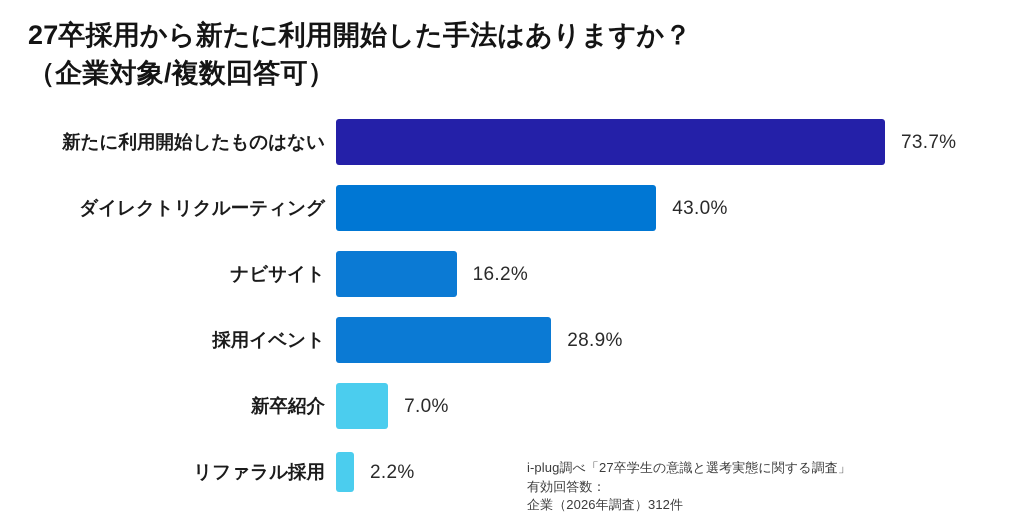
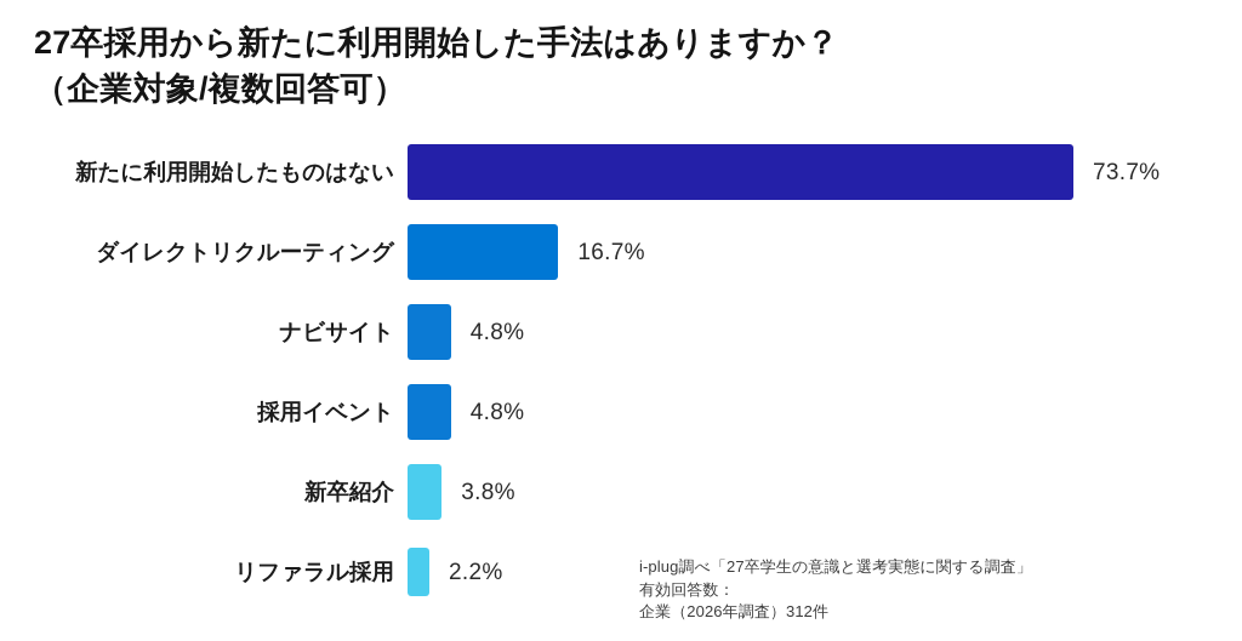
ダイレクトリクルーティング: 43.0% -> 16.7%
ナビサイト: 16.2% -> 4.8%
採用イベント: 28.9% -> 4.8%
新卒紹介: 7.0% -> 3.8%
